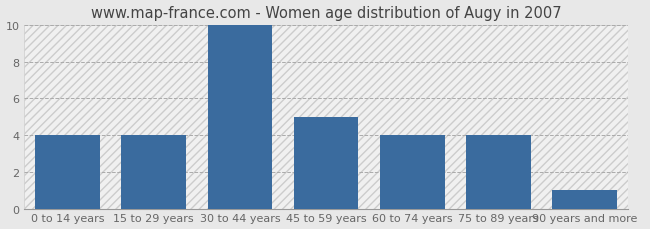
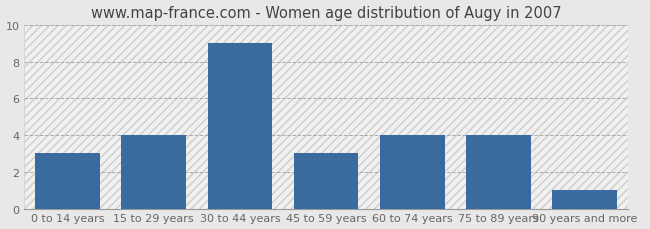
0 to 14 years: 4 -> 3
30 to 44 years: 10 -> 9
45 to 59 years: 5 -> 3
